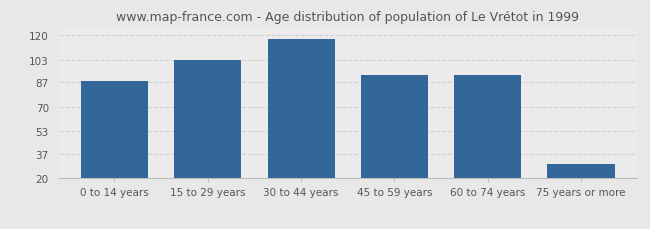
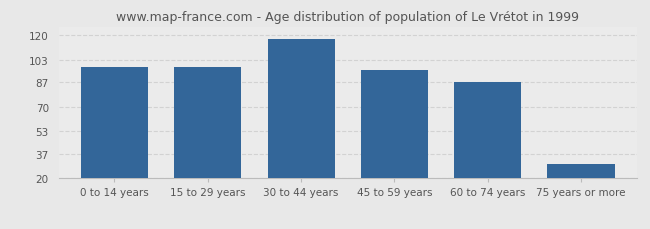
0 to 14 years: 88 -> 98
15 to 29 years: 103 -> 98
45 to 59 years: 92 -> 96
60 to 74 years: 92 -> 87
